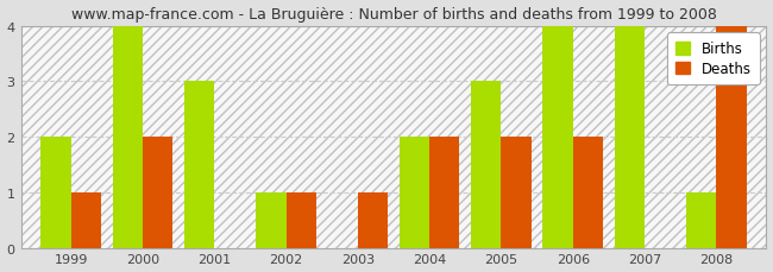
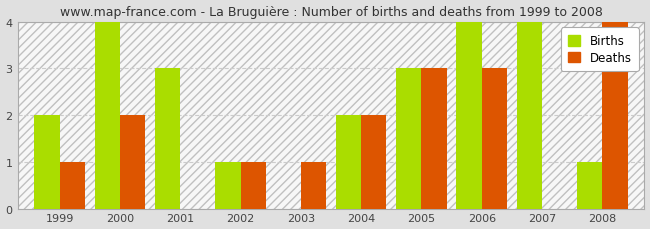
Deaths/2005: 2 -> 3
Deaths/2006: 2 -> 3
